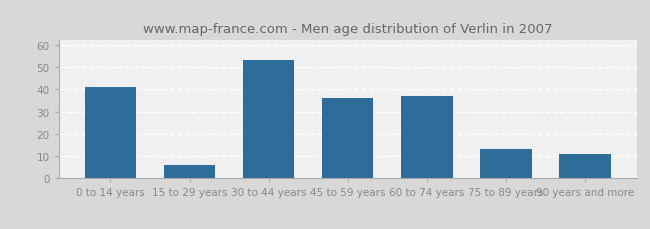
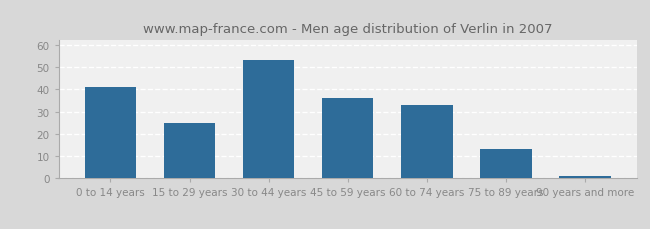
15 to 29 years: 6 -> 25
60 to 74 years: 37 -> 33
90 years and more: 11 -> 1
